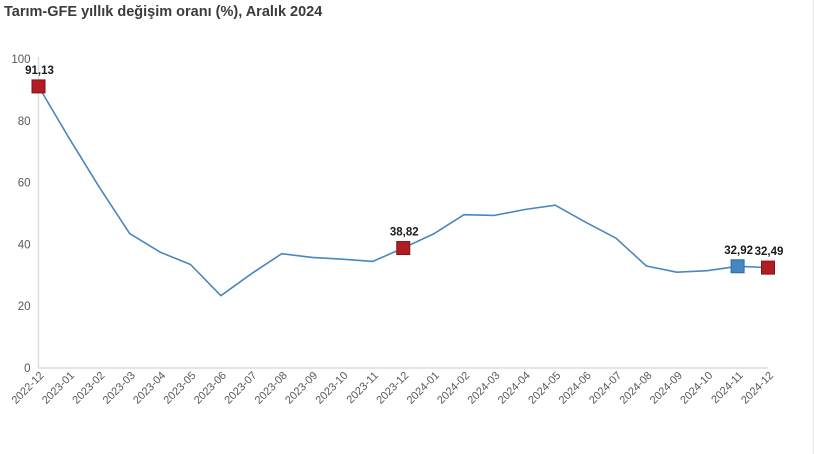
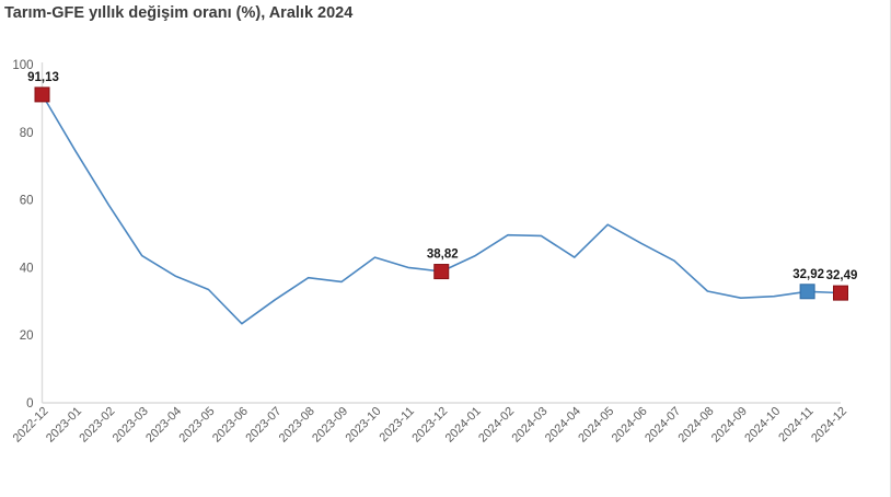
2023-10: 35 -> 43
2023-11: 34 -> 40
2024-04: 51 -> 43
